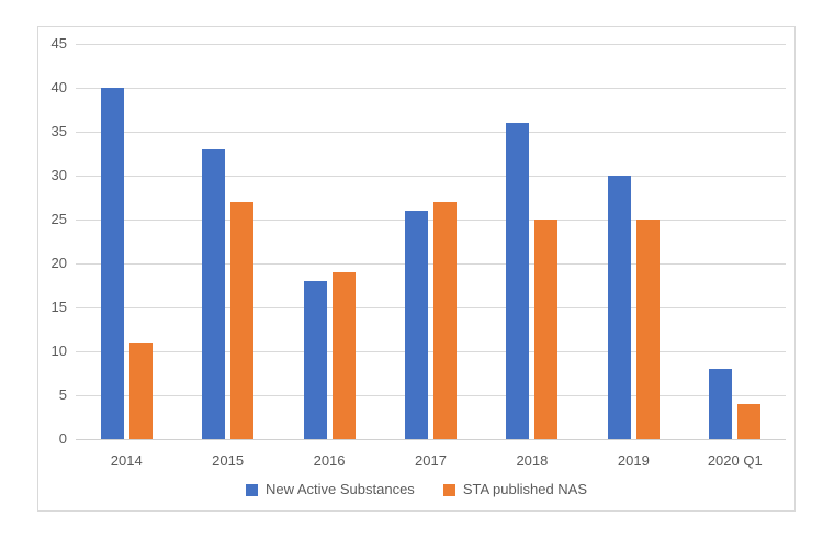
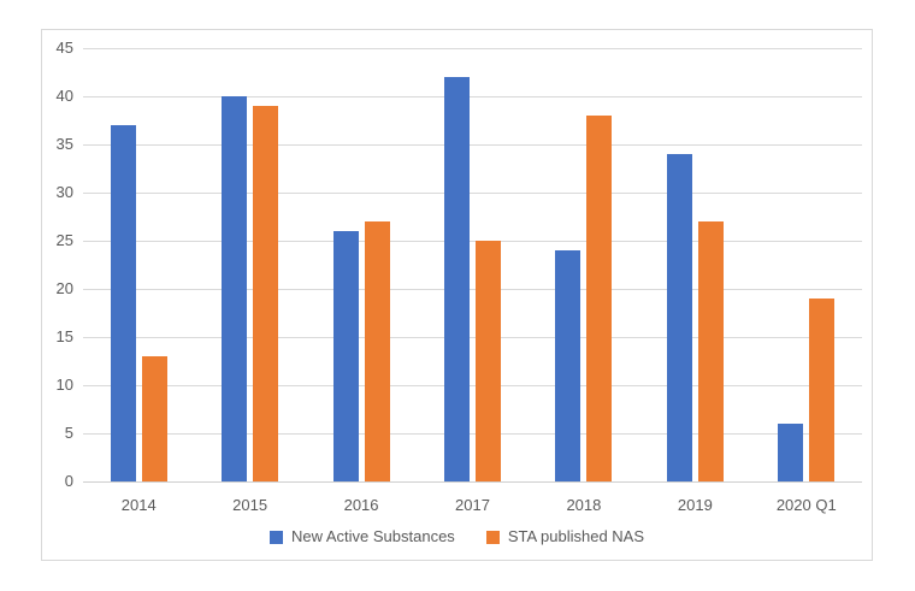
New Active Substances/2014: 40 -> 37
STA published NAS/2014: 11 -> 13
New Active Substances/2015: 33 -> 40
STA published NAS/2015: 27 -> 39
New Active Substances/2016: 18 -> 26
STA published NAS/2016: 19 -> 27
New Active Substances/2017: 26 -> 42
STA published NAS/2017: 27 -> 25
New Active Substances/2018: 36 -> 24
STA published NAS/2018: 25 -> 38
New Active Substances/2019: 30 -> 34
STA published NAS/2019: 25 -> 27
New Active Substances/2020 Q1: 8 -> 6
STA published NAS/2020 Q1: 4 -> 19
